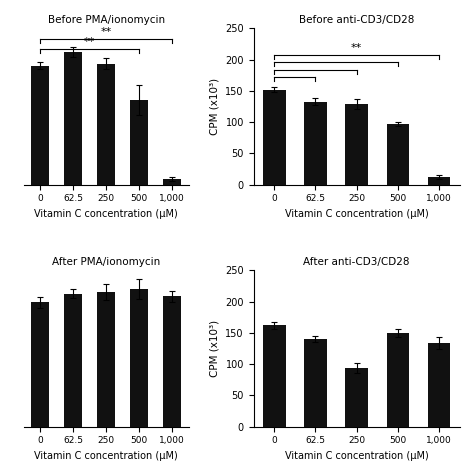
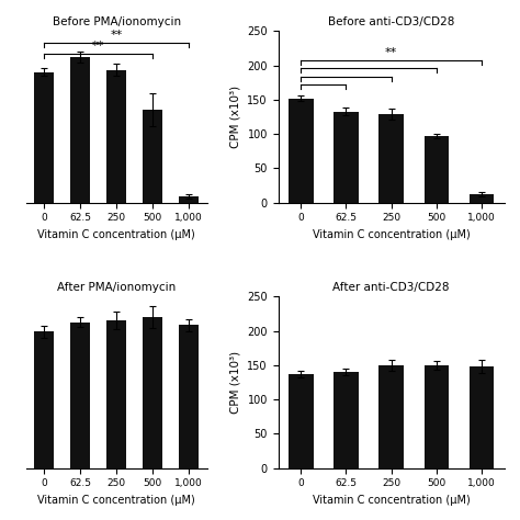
After anti-CD3/CD28/0: 162 -> 137
After anti-CD3/CD28/250: 94 -> 150
After anti-CD3/CD28/1,000: 134 -> 148
